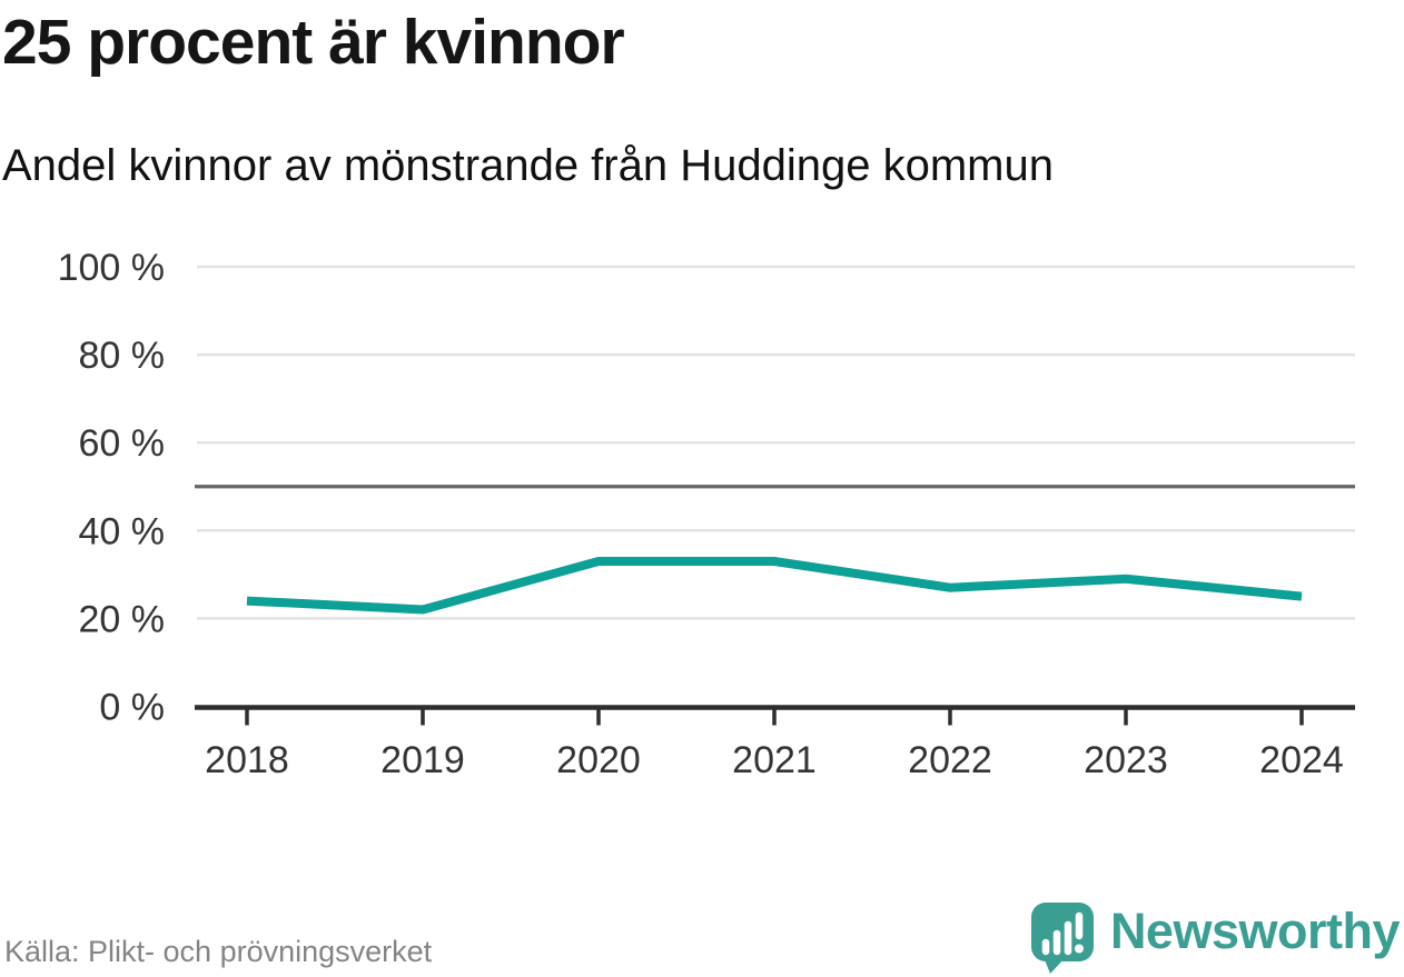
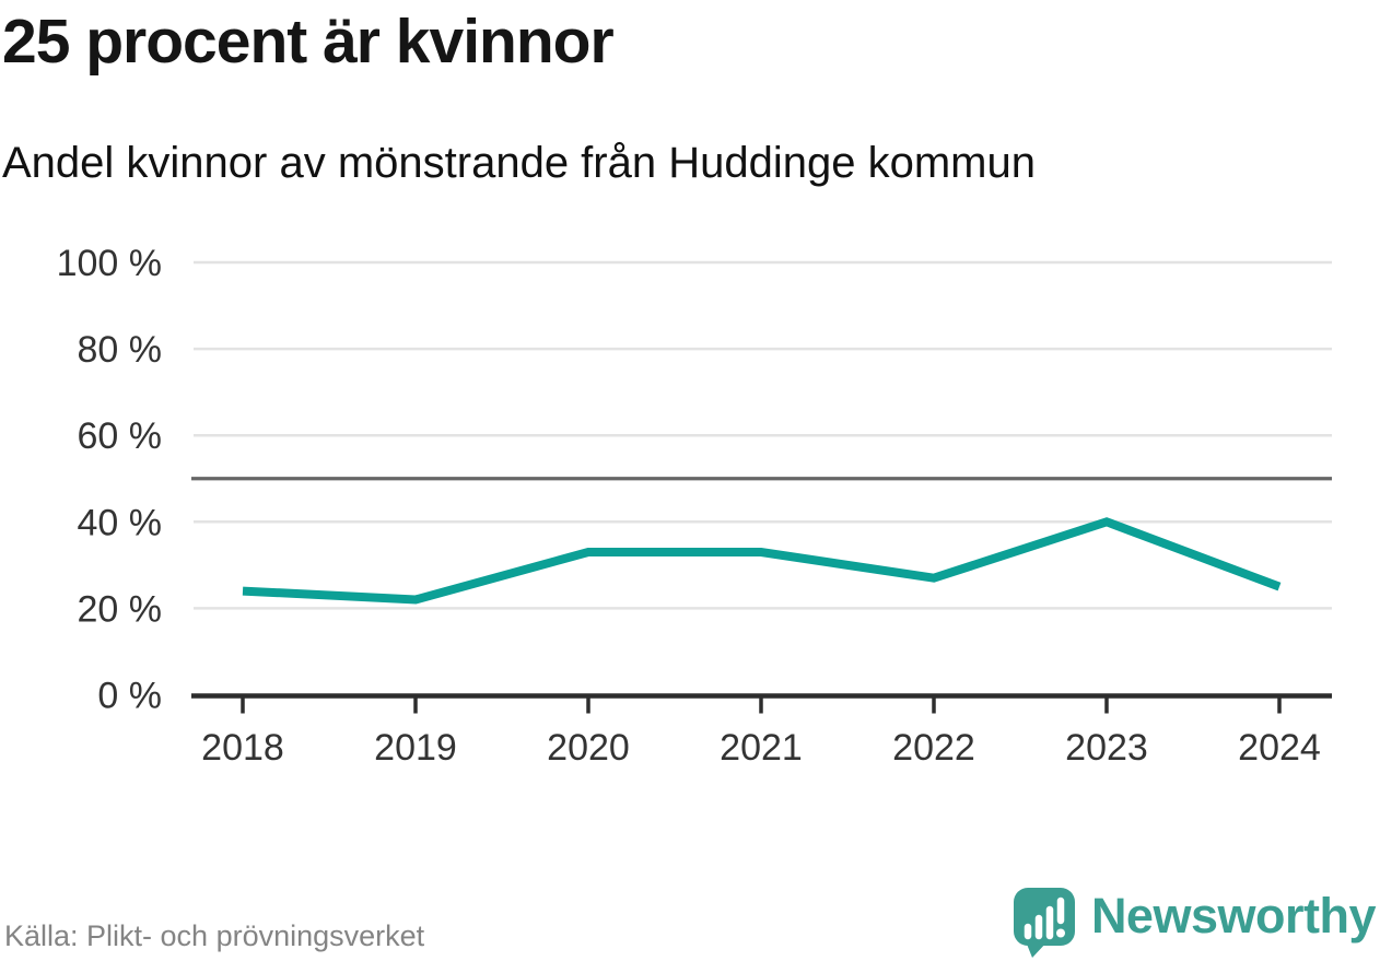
2023: 29% -> 40%
